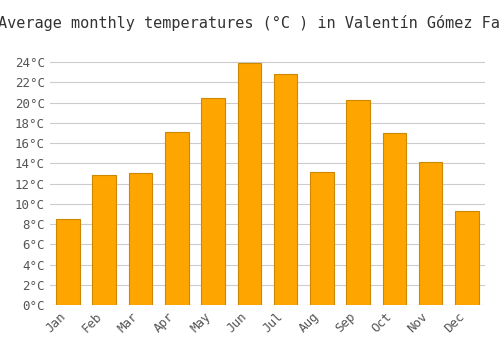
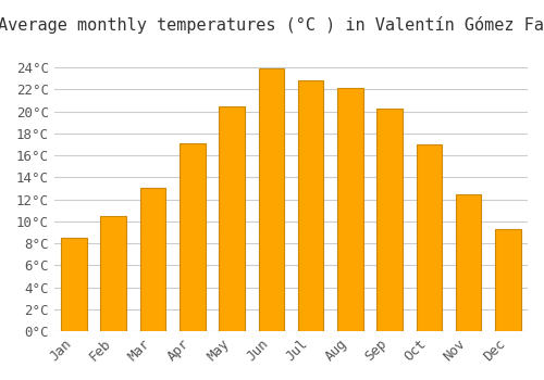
Feb: 12.8°C -> 10.5°C
Aug: 13.1°C -> 22.1°C
Nov: 14.1°C -> 12.5°C
